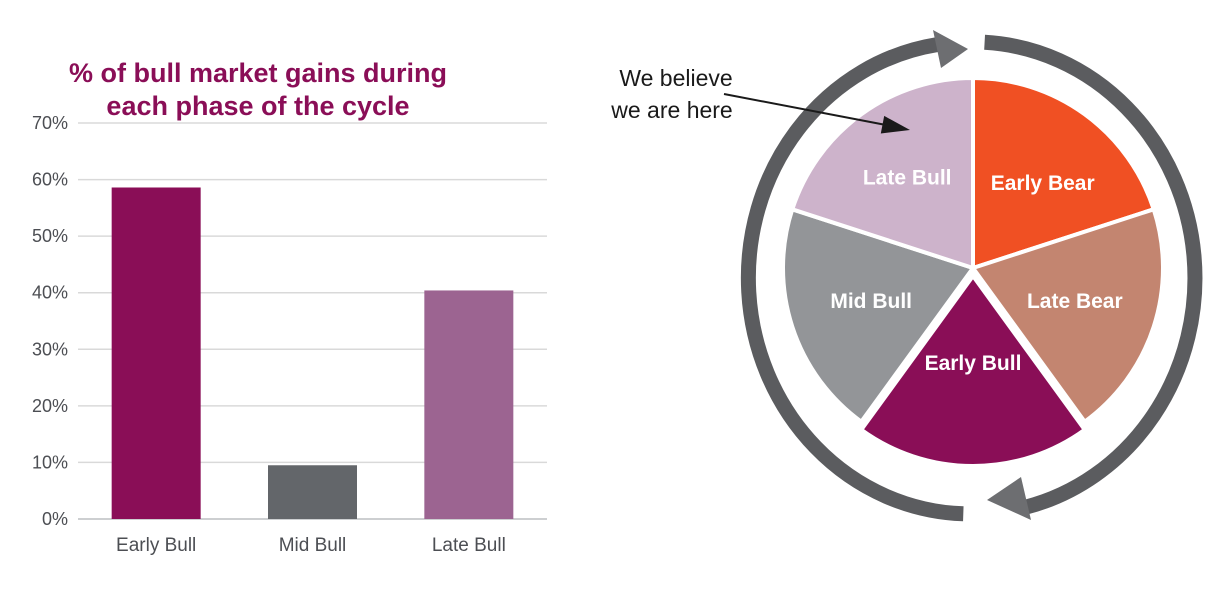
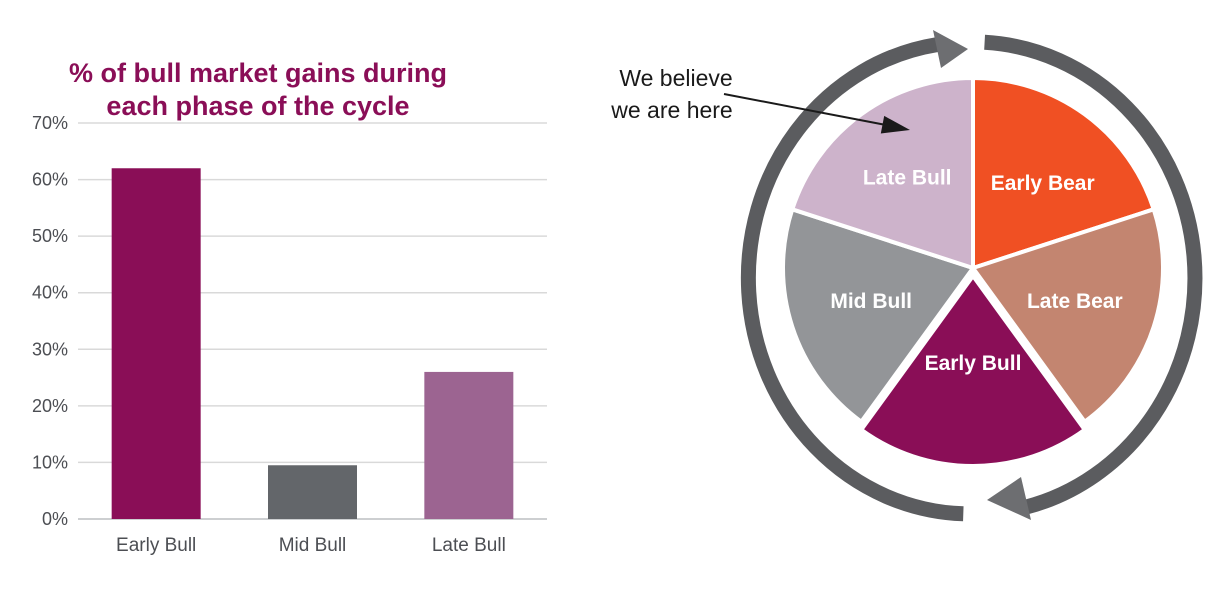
Early Bull: 59% -> 62%
Late Bull: 40% -> 26%
